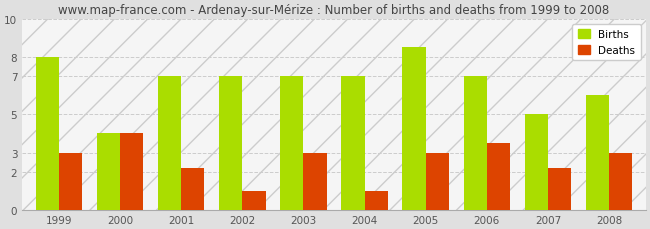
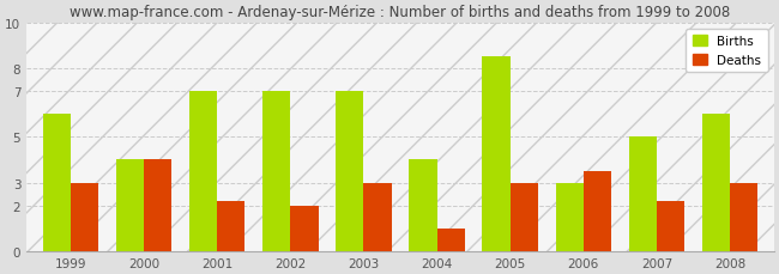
Births/1999: 8.0 -> 6.0
Deaths/2002: 1.0 -> 2.0
Births/2004: 7.0 -> 4.0
Births/2006: 7.0 -> 3.0
